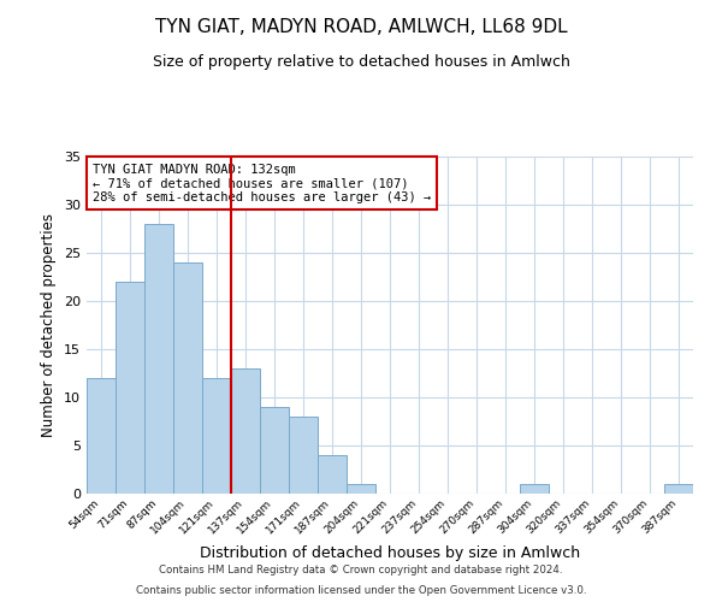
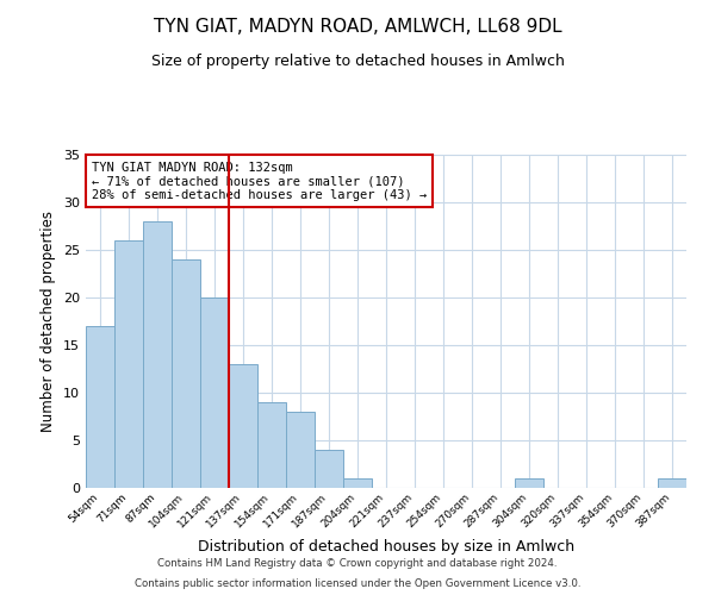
54sqm: 12 -> 17
71sqm: 22 -> 26
121sqm: 12 -> 20
